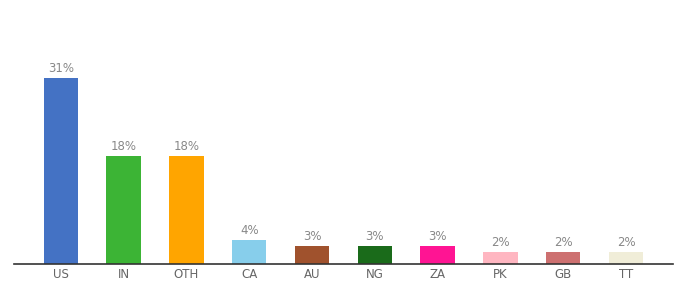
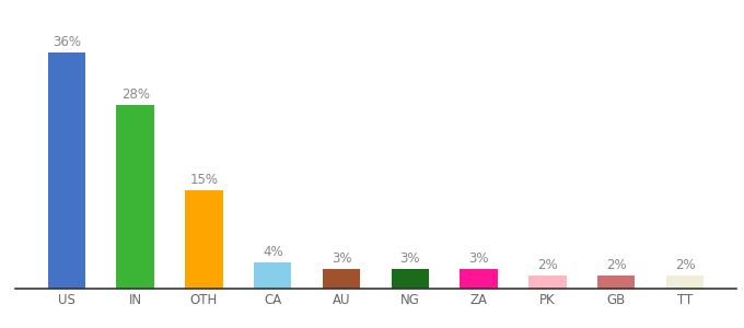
US: 31% -> 36%
IN: 18% -> 28%
OTH: 18% -> 15%
